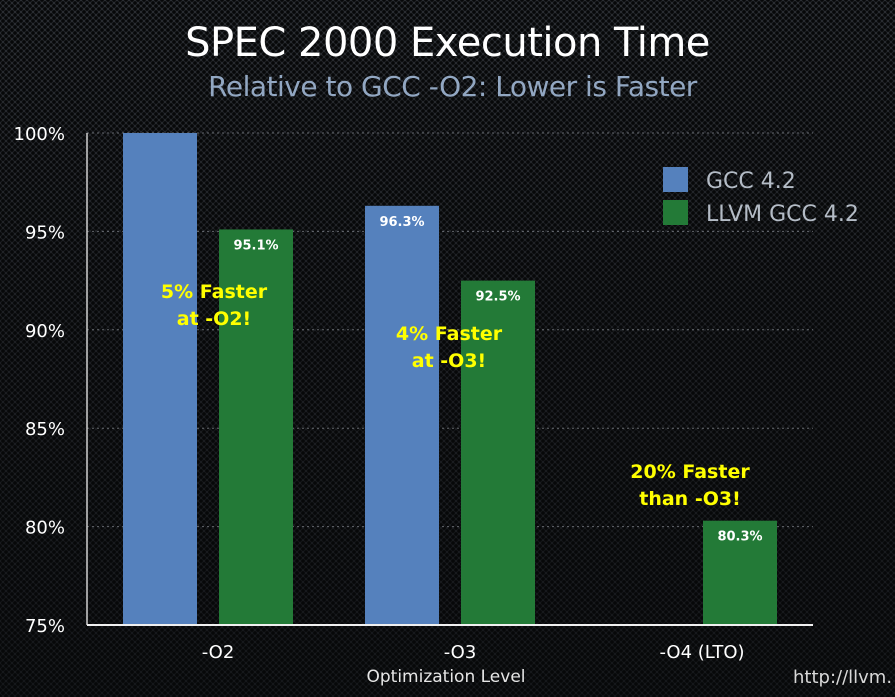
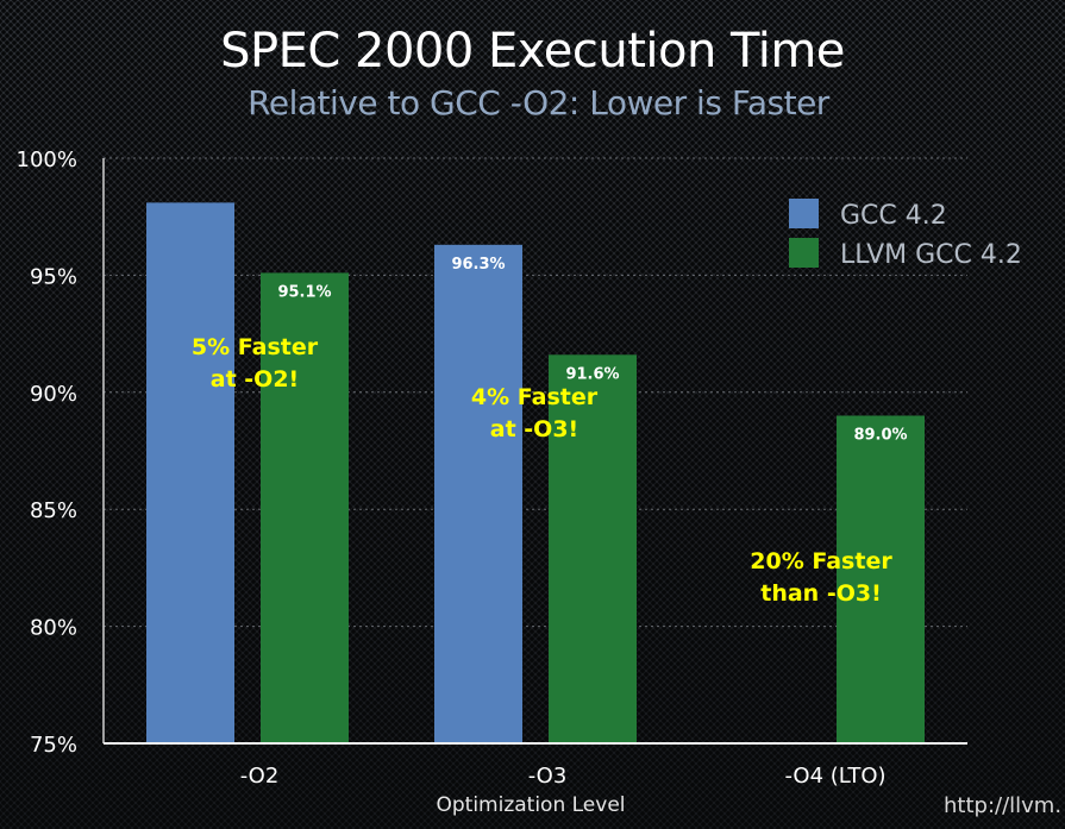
GCC 4.2/-O2: 100.0% -> 98.1%
LLVM GCC 4.2/-O3: 92.5% -> 91.6%
LLVM GCC 4.2/-O4 (LTO): 80.3% -> 89.0%
